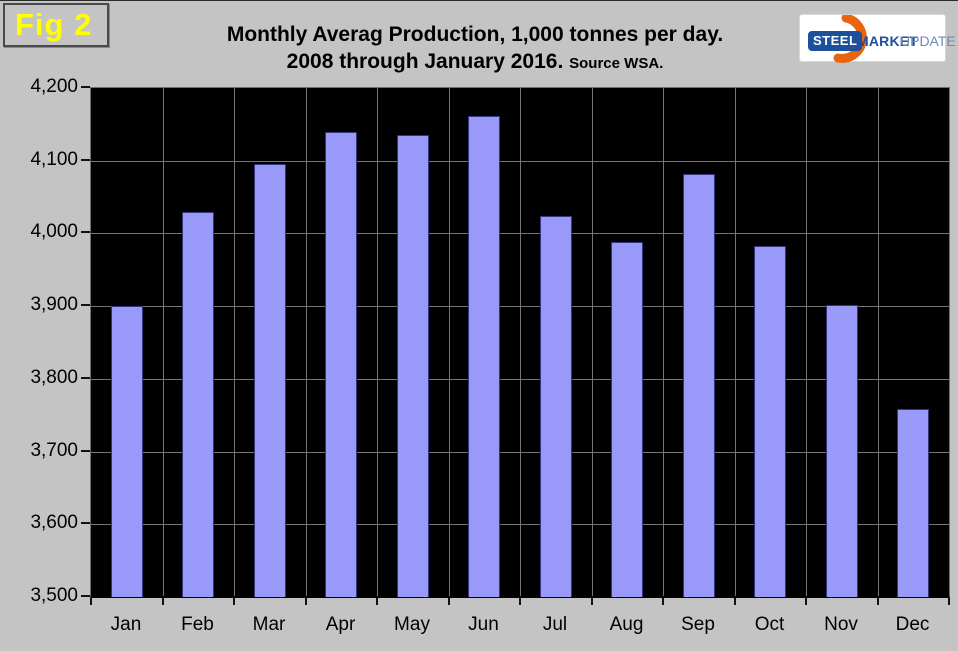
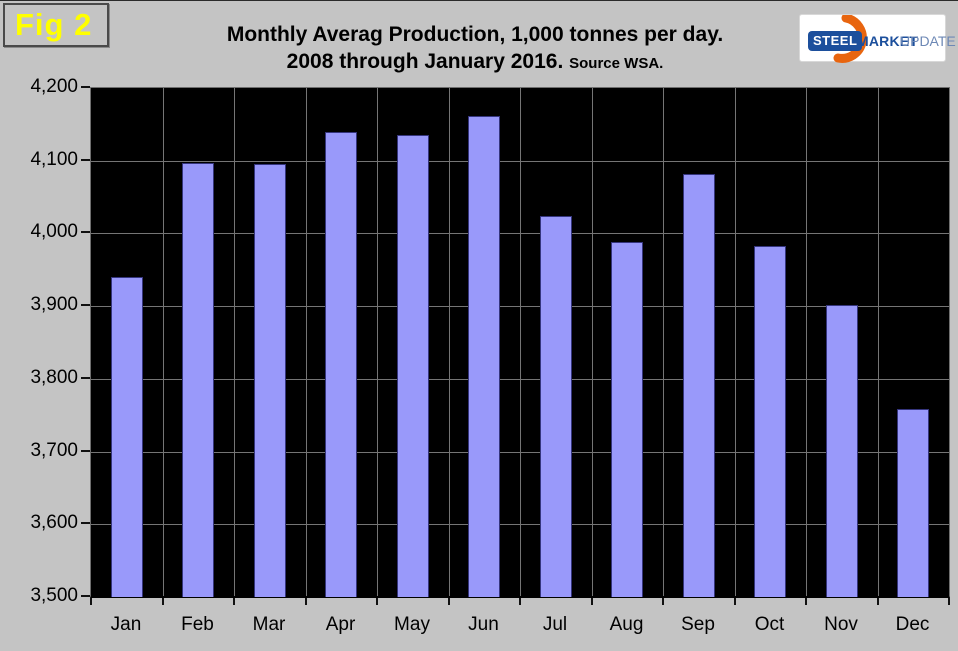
Jan: 3900 -> 3940
Feb: 4030 -> 4100
